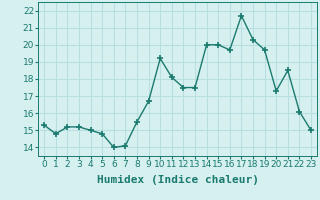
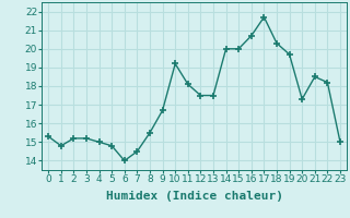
7: 14.1 -> 14.5
16: 19.7 -> 20.7
22: 16.1 -> 18.2
